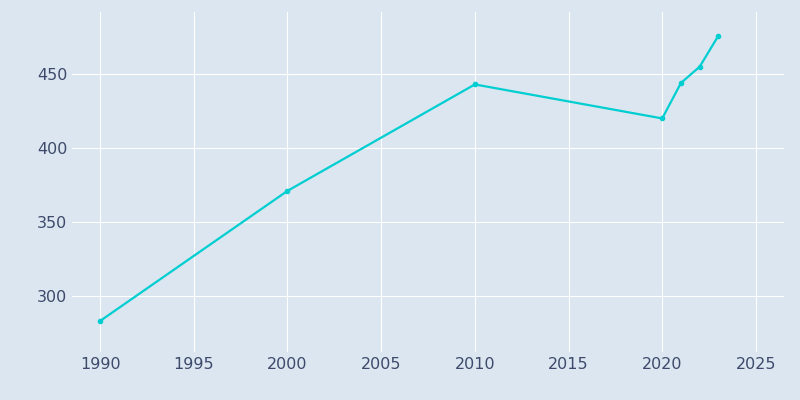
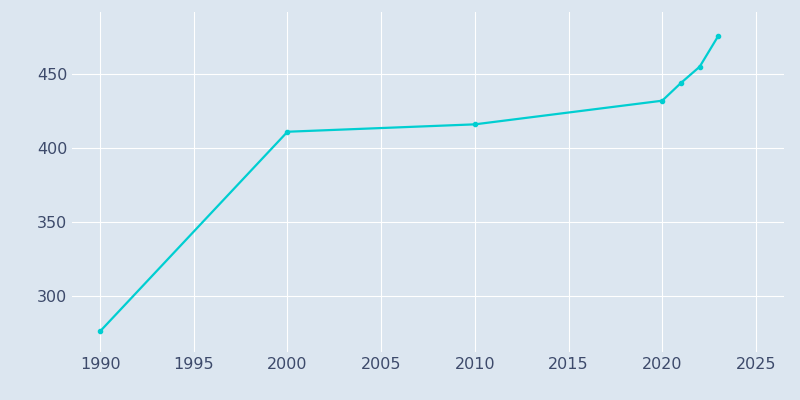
1990: 283 -> 276
2000: 371 -> 411
2010: 443 -> 416
2020: 420 -> 432
